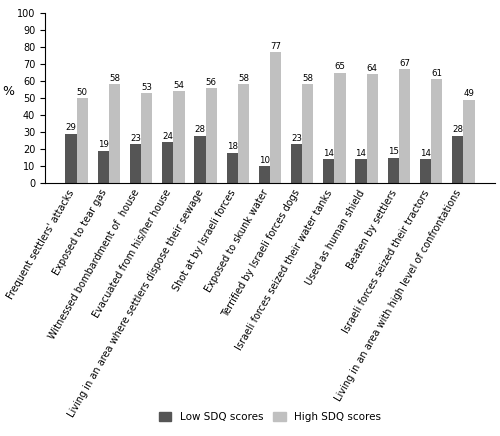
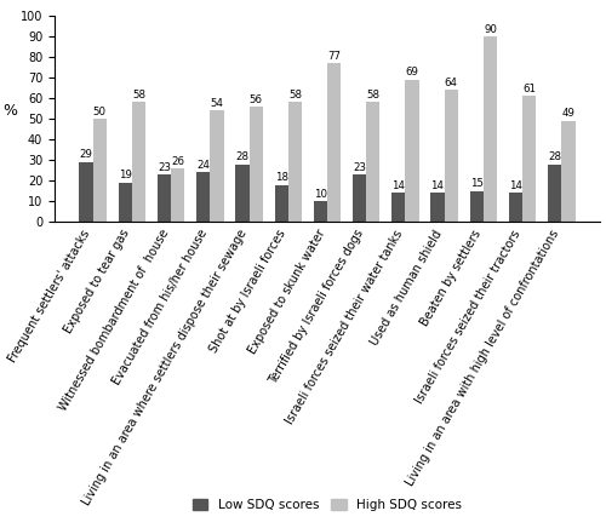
High SDQ scores/Witnessed bombardment of house: 53 -> 26
High SDQ scores/Israeli forces seized their water tanks: 65 -> 69
High SDQ scores/Beaten by settlers: 67 -> 90
